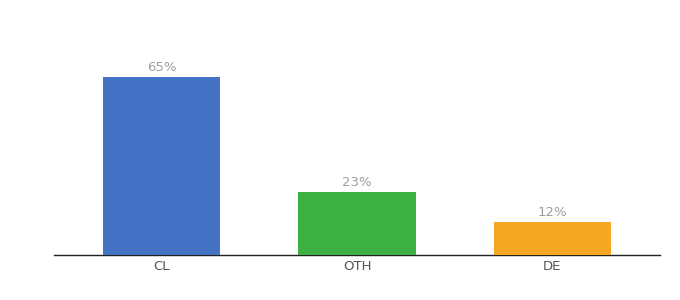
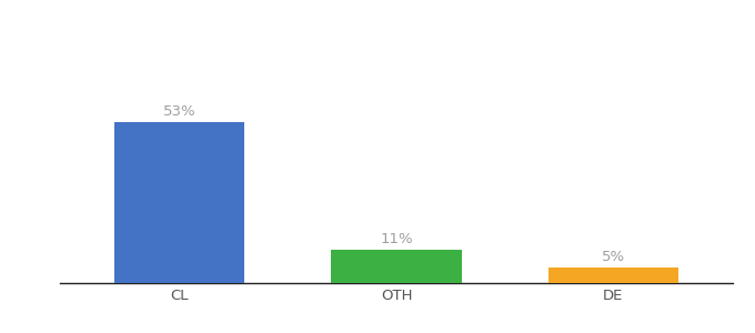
CL: 65% -> 53%
OTH: 23% -> 11%
DE: 12% -> 5%
